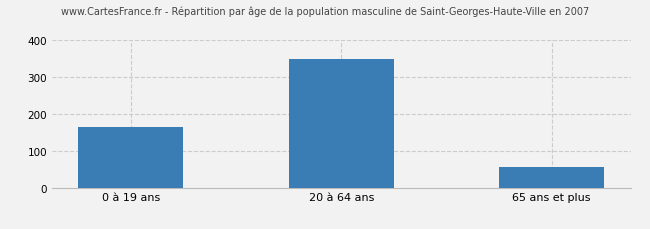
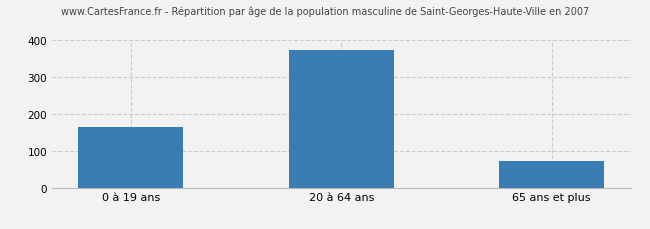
20 à 64 ans: 350 -> 375
65 ans et plus: 55 -> 72
